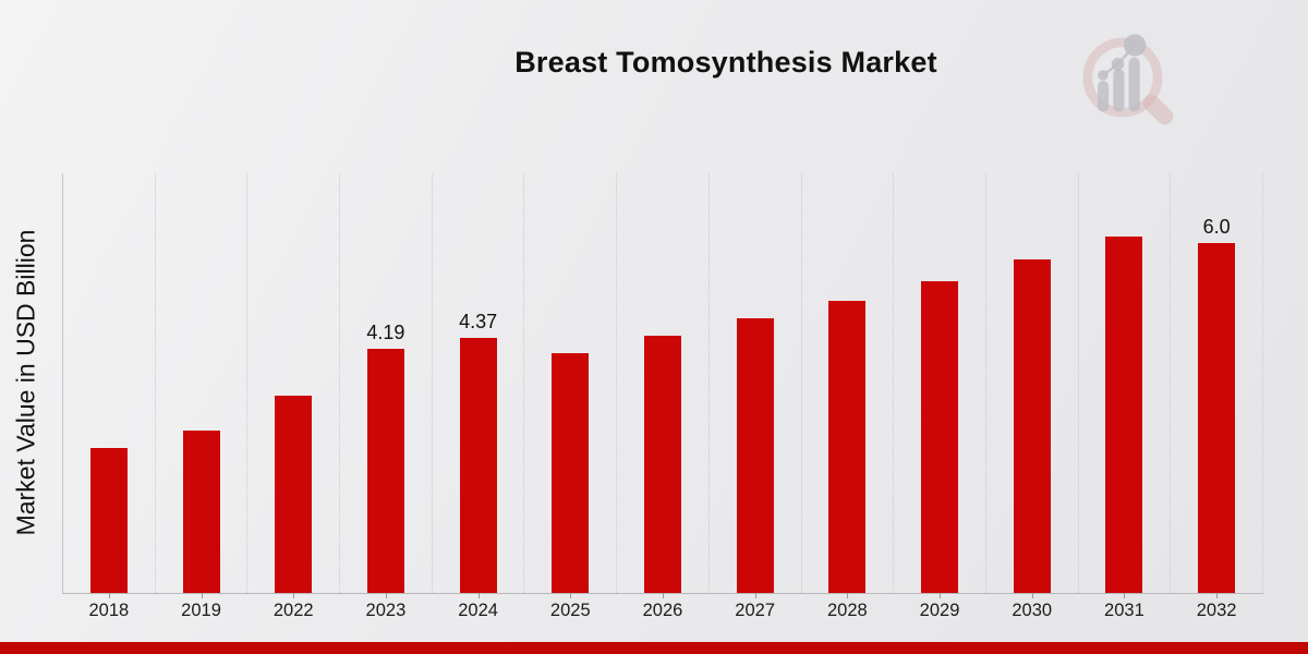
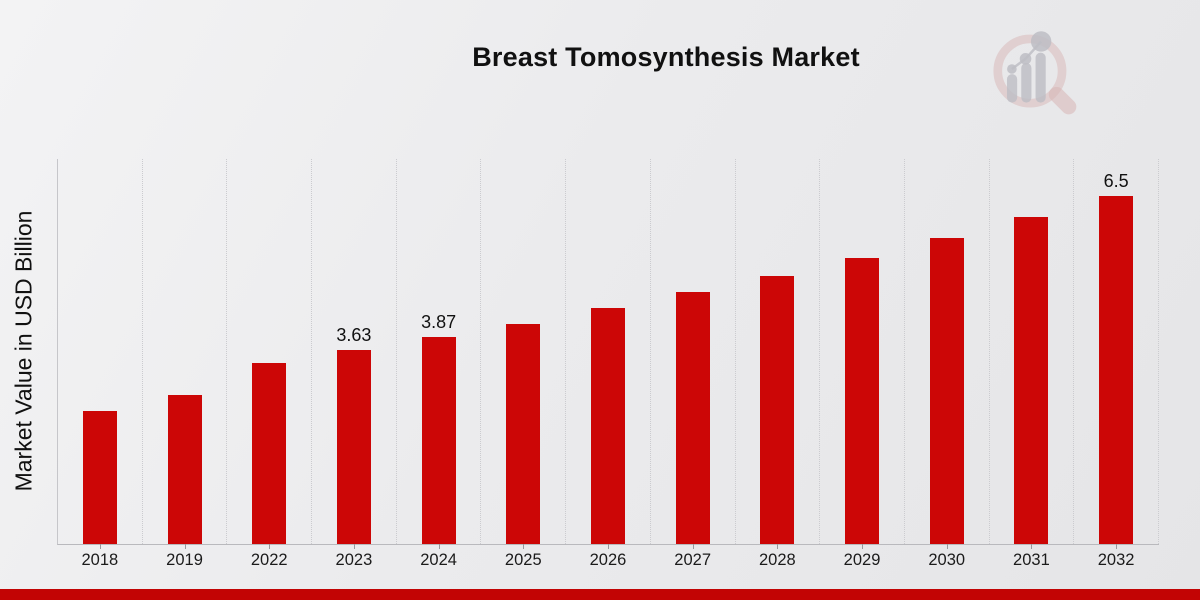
2023: 4.19 -> 3.63
2024: 4.37 -> 3.87
2032: 6.0 -> 6.5
